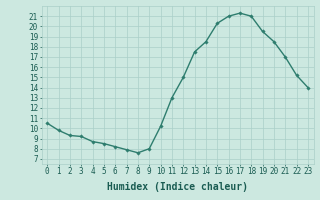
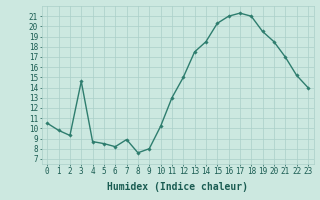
3: 9.2 -> 14.6
7: 7.9 -> 8.9
